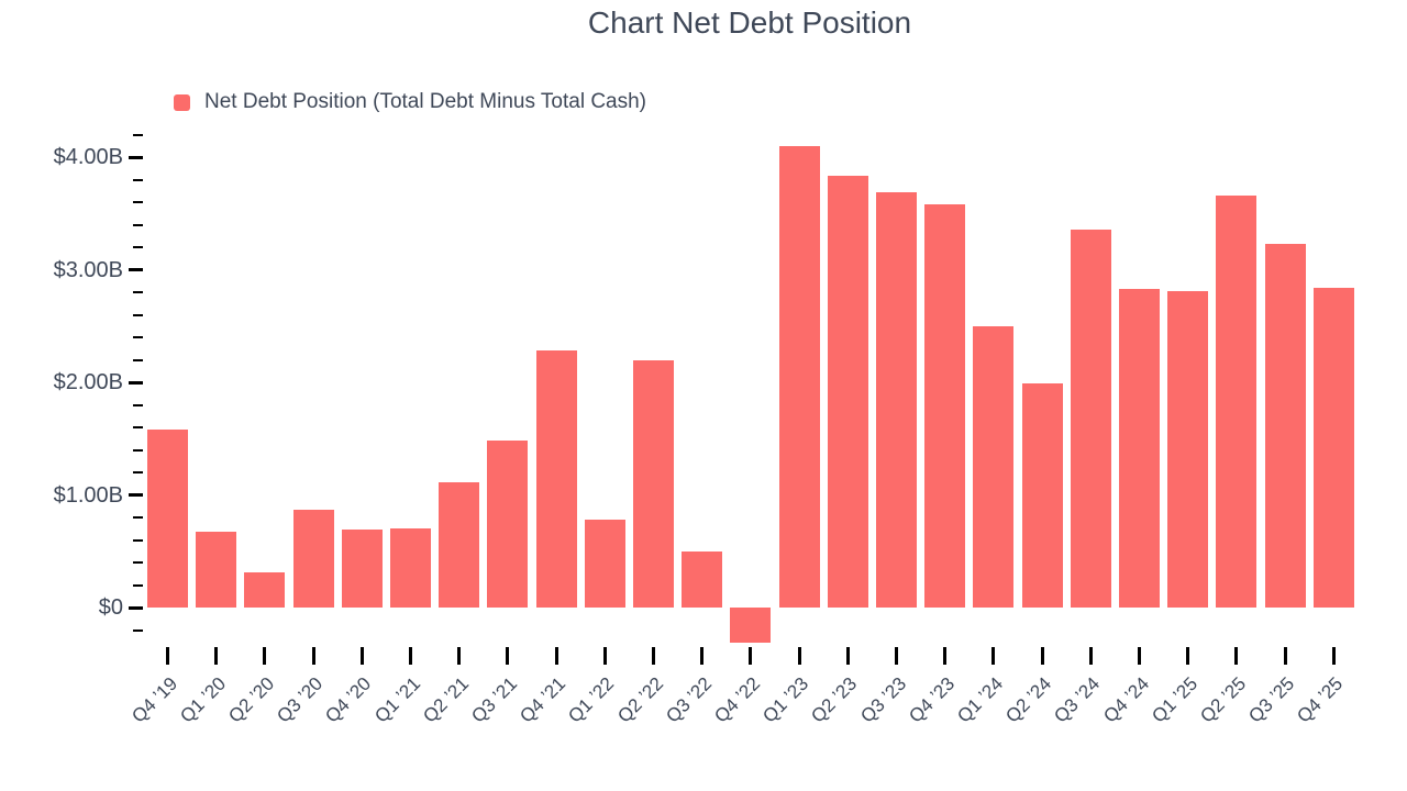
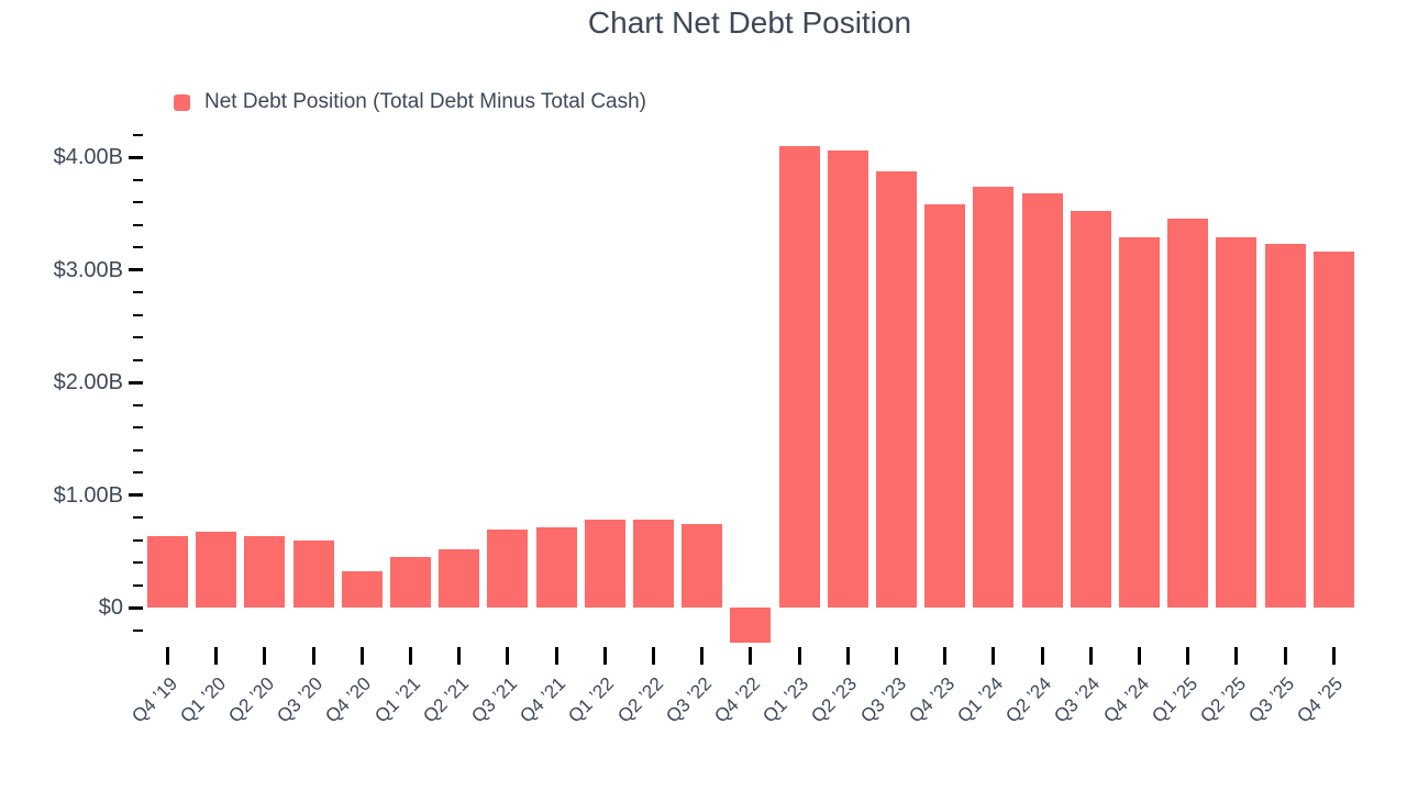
Q4 ’19: $1.58B -> $0.63B
Q2 ’20: $0.31B -> $0.63B
Q3 ’20: $0.87B -> $0.60B
Q4 ’20: $0.69B -> $0.32B
Q1 ’21: $0.70B -> $0.45B
Q2 ’21: $1.11B -> $0.52B
Q3 ’21: $1.48B -> $0.69B
Q4 ’21: $2.28B -> $0.71B
Q2 ’22: $2.20B -> $0.78B
Q3 ’22: $0.50B -> $0.74B
Q2 ’23: $3.83B -> $4.06B
Q3 ’23: $3.69B -> $3.87B
Q1 ’24: $2.50B -> $3.74B
Q2 ’24: $1.99B -> $3.68B
Q3 ’24: $3.36B -> $3.52B
Q4 ’24: $2.83B -> $3.29B
Q1 ’25: $2.81B -> $3.45B
Q2 ’25: $3.66B -> $3.29B
Q4 ’25: $2.84B -> $3.16B
